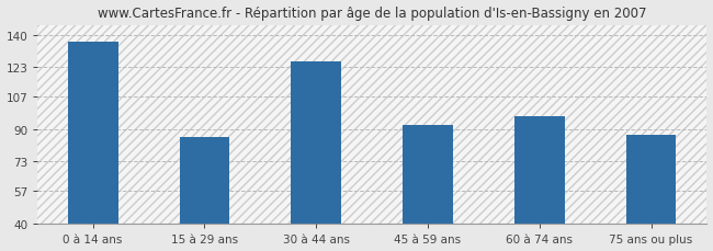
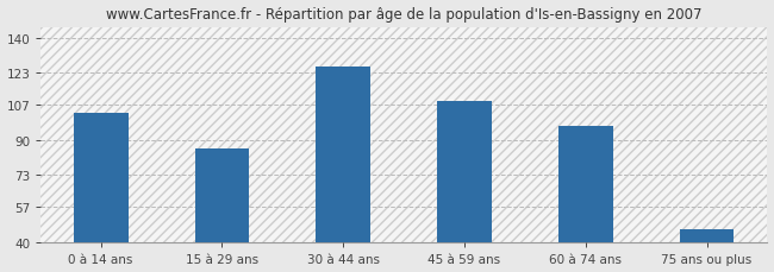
0 à 14 ans: 136 -> 103
45 à 59 ans: 92 -> 109
75 ans ou plus: 87 -> 46
